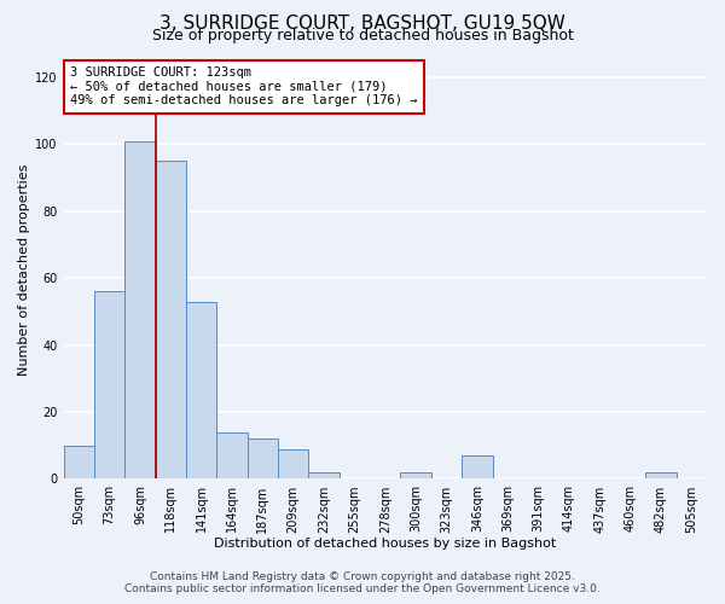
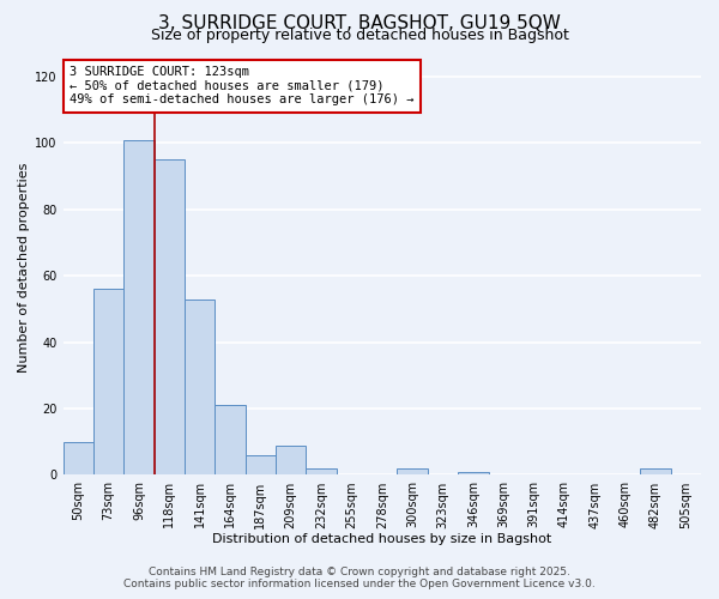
164sqm: 14 -> 21
187sqm: 12 -> 6
346sqm: 7 -> 1
